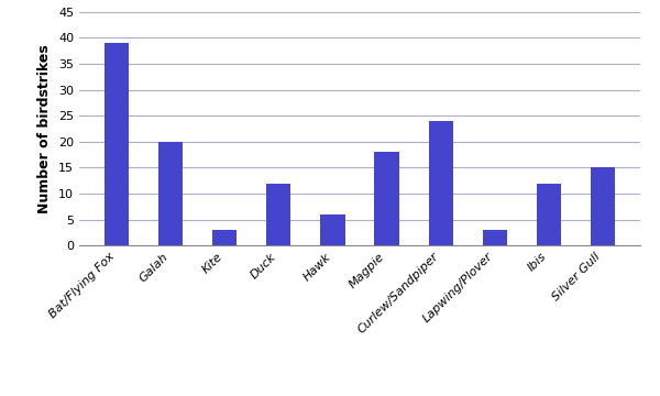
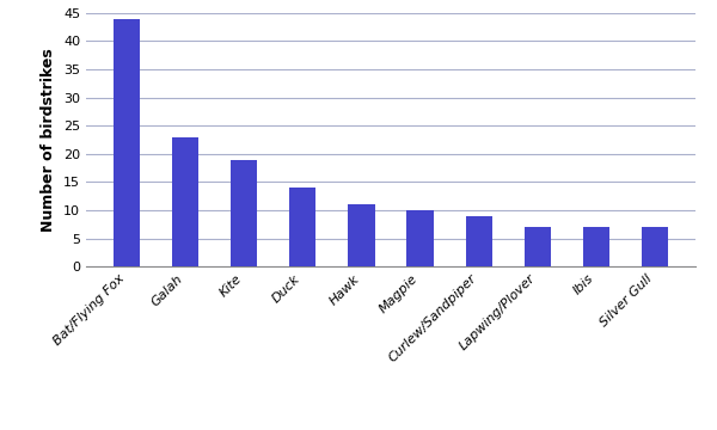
Bat/Flying Fox: 39 -> 44
Galah: 20 -> 23
Kite: 3 -> 19
Duck: 12 -> 14
Hawk: 6 -> 11
Magpie: 18 -> 10
Curlew/Sandpiper: 24 -> 9
Lapwing/Plover: 3 -> 7
Ibis: 12 -> 7
Silver Gull: 15 -> 7
